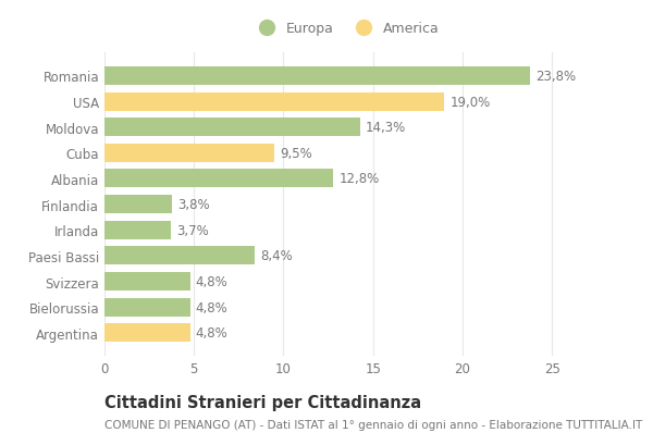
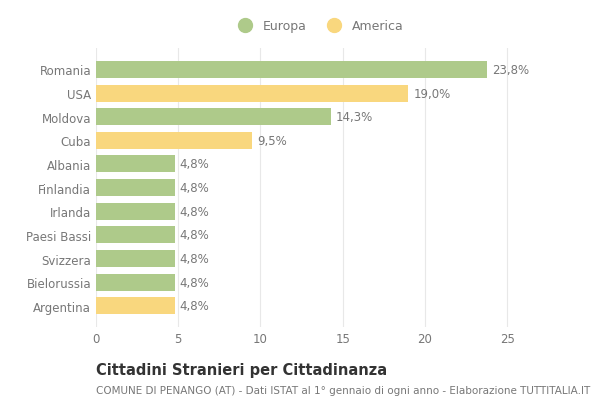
Albania: 12,8% -> 4,8%
Finlandia: 3,8% -> 4,8%
Irlanda: 3,7% -> 4,8%
Paesi Bassi: 8,4% -> 4,8%
